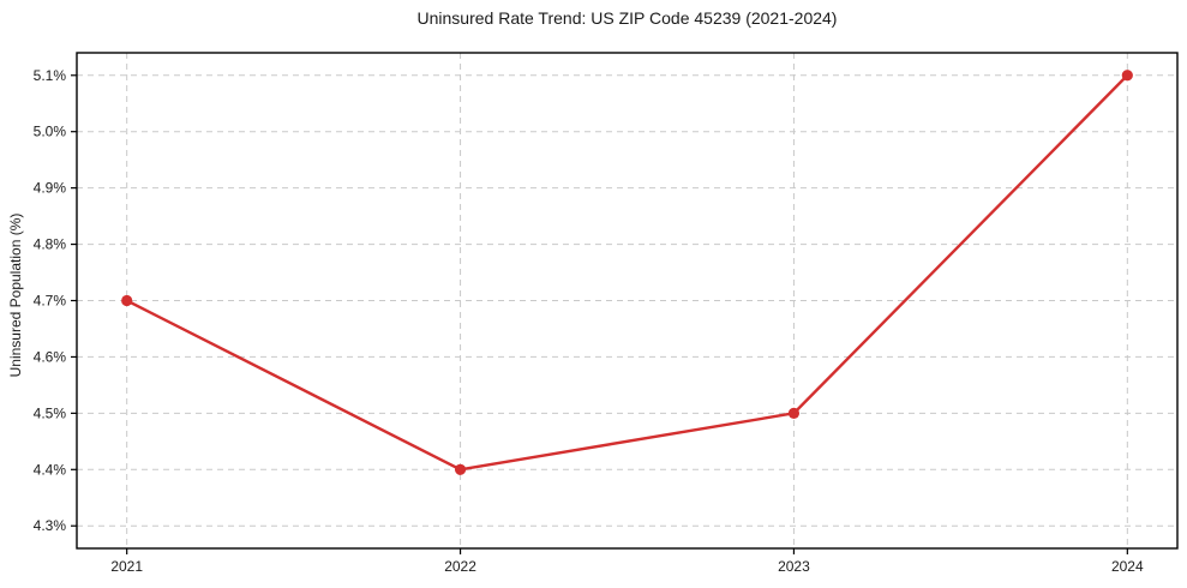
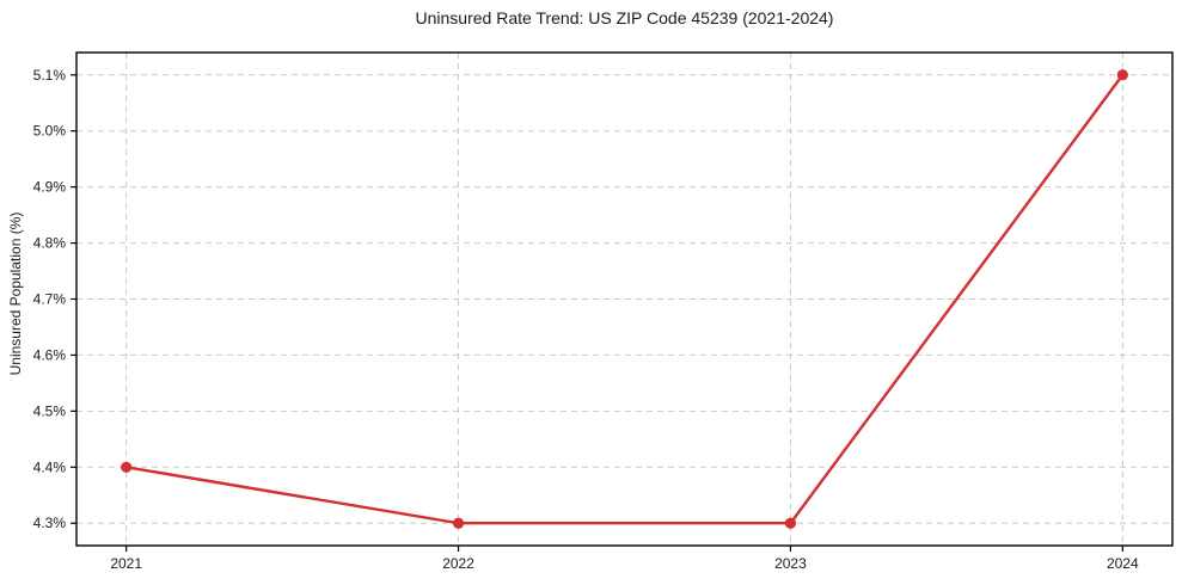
2021: 4.7% -> 4.4%
2022: 4.4% -> 4.3%
2023: 4.5% -> 4.3%
